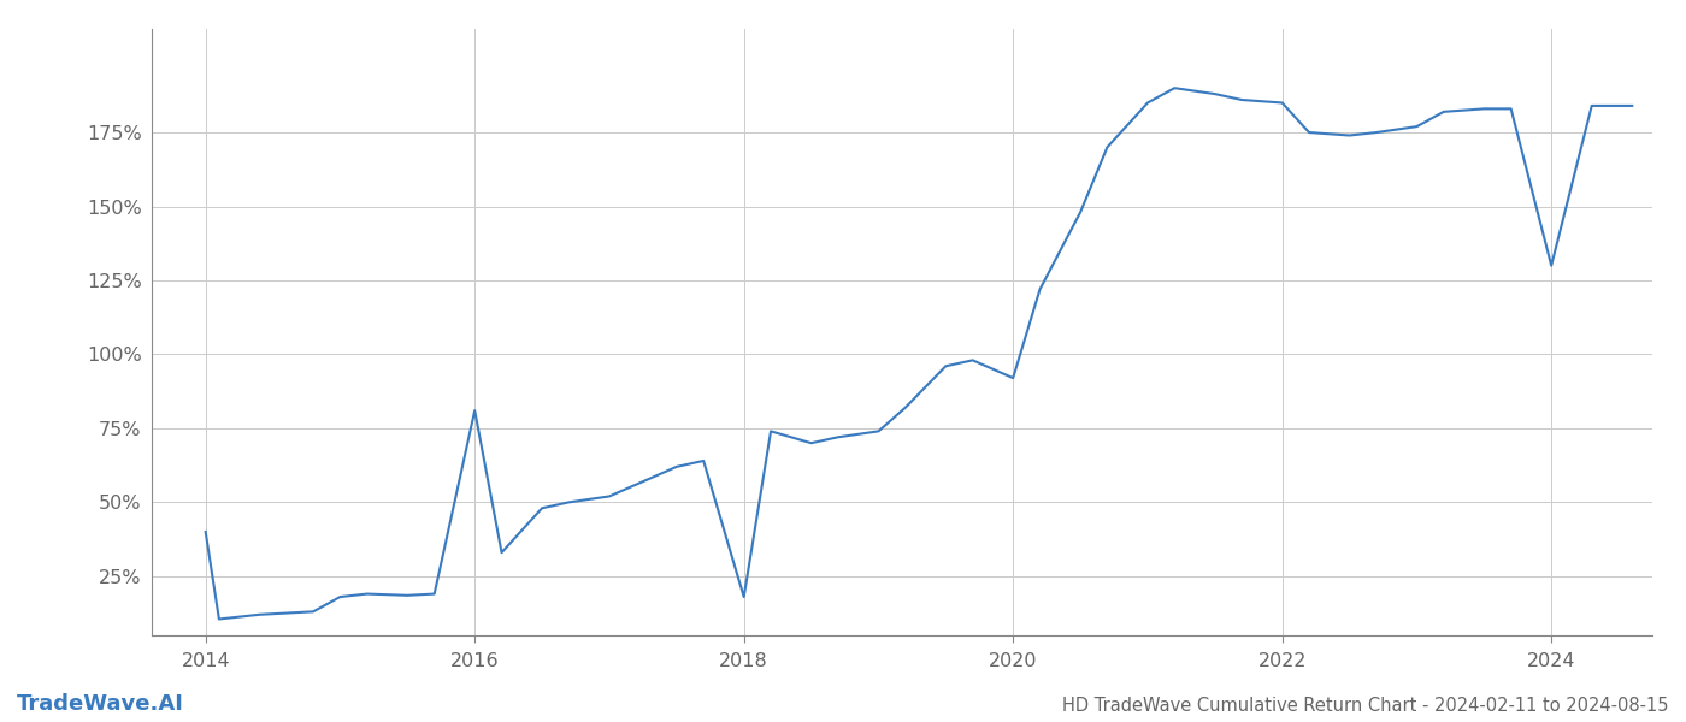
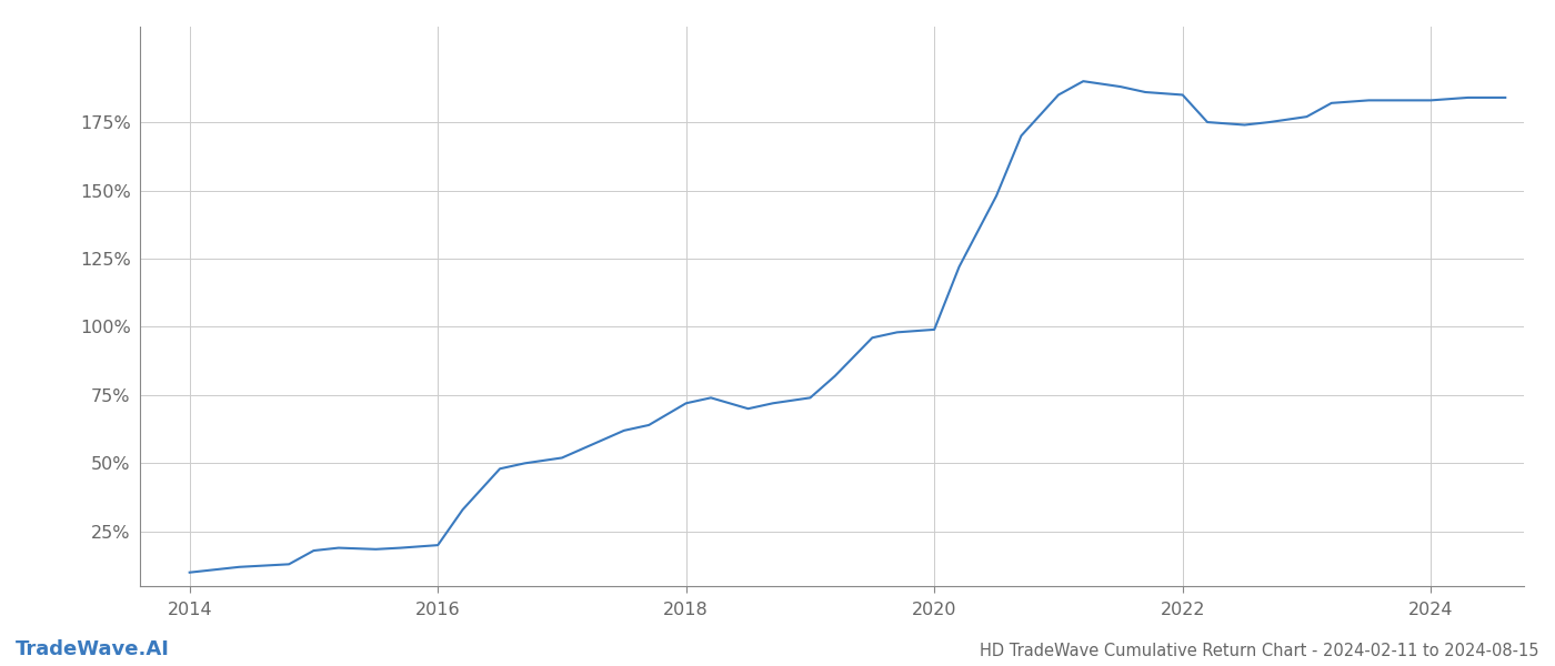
2014: 40.0% -> 10.0%
2016: 81.0% -> 20.0%
2018: 18.0% -> 72.0%
2020: 92.0% -> 99.0%
2024: 130.0% -> 183.0%
